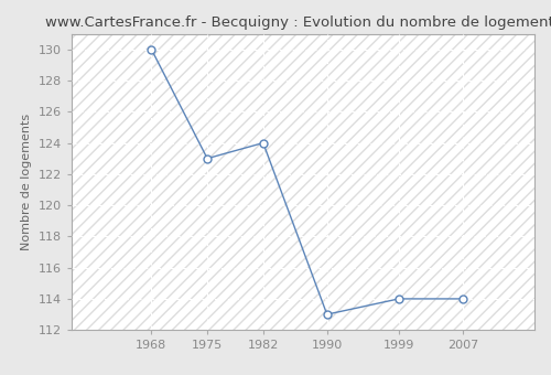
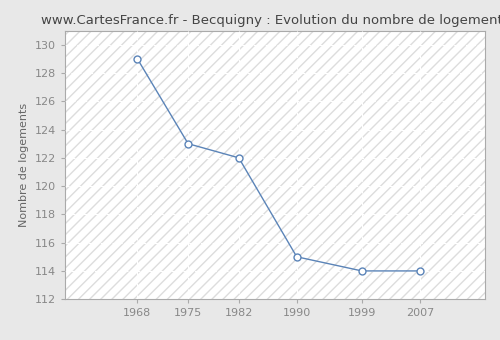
1968: 130 -> 129
1982: 124 -> 122
1990: 113 -> 115
